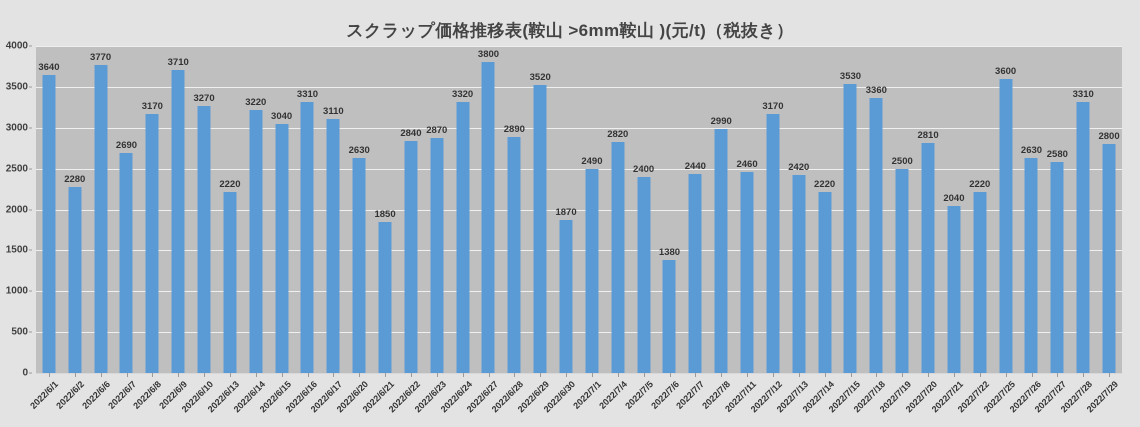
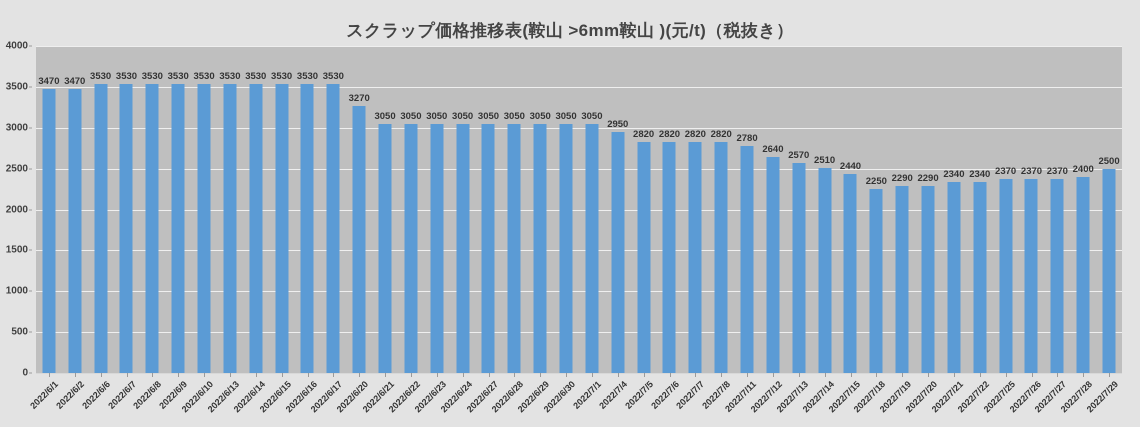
2022/6/1: 3640 -> 3470
2022/6/2: 2280 -> 3470
2022/6/6: 3770 -> 3530
2022/6/7: 2690 -> 3530
2022/6/8: 3170 -> 3530
2022/6/9: 3710 -> 3530
2022/6/10: 3270 -> 3530
2022/6/13: 2220 -> 3530
2022/6/14: 3220 -> 3530
2022/6/15: 3040 -> 3530
2022/6/16: 3310 -> 3530
2022/6/17: 3110 -> 3530
2022/6/20: 2630 -> 3270
2022/6/21: 1850 -> 3050
2022/6/22: 2840 -> 3050
2022/6/23: 2870 -> 3050
2022/6/24: 3320 -> 3050
2022/6/27: 3800 -> 3050
2022/6/28: 2890 -> 3050
2022/6/29: 3520 -> 3050
2022/6/30: 1870 -> 3050
2022/7/1: 2490 -> 3050
2022/7/4: 2820 -> 2950
2022/7/5: 2400 -> 2820
2022/7/6: 1380 -> 2820
2022/7/7: 2440 -> 2820
2022/7/8: 2990 -> 2820
2022/7/11: 2460 -> 2780
2022/7/12: 3170 -> 2640
2022/7/13: 2420 -> 2570
2022/7/14: 2220 -> 2510
2022/7/15: 3530 -> 2440
2022/7/18: 3360 -> 2250
2022/7/19: 2500 -> 2290
2022/7/20: 2810 -> 2290
2022/7/21: 2040 -> 2340
2022/7/22: 2220 -> 2340
2022/7/25: 3600 -> 2370
2022/7/26: 2630 -> 2370
2022/7/27: 2580 -> 2370
2022/7/28: 3310 -> 2400
2022/7/29: 2800 -> 2500
